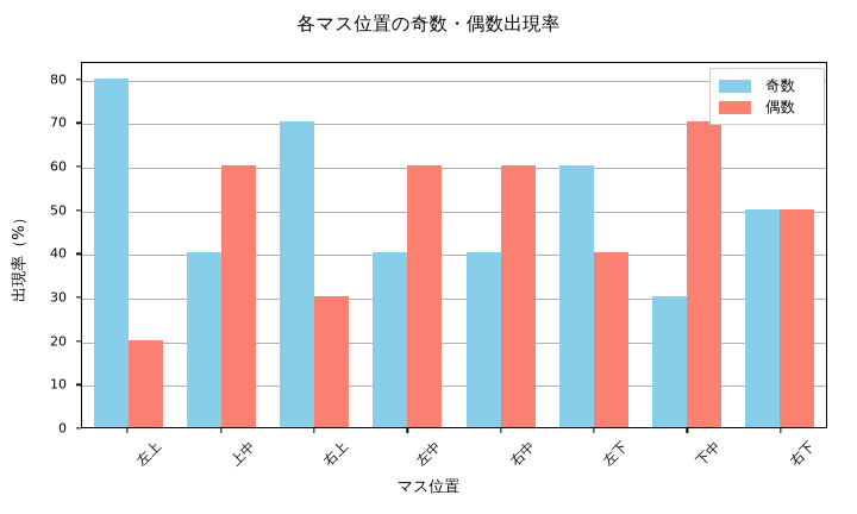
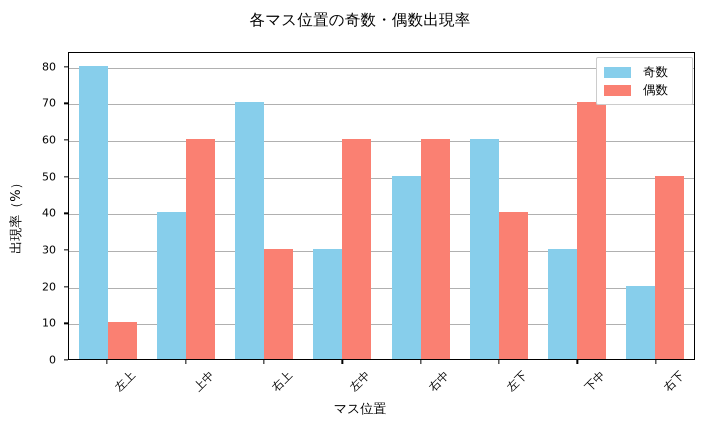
偶数/左上: 20 -> 10
奇数/左中: 40 -> 30
奇数/右中: 40 -> 50
奇数/右下: 50 -> 20
